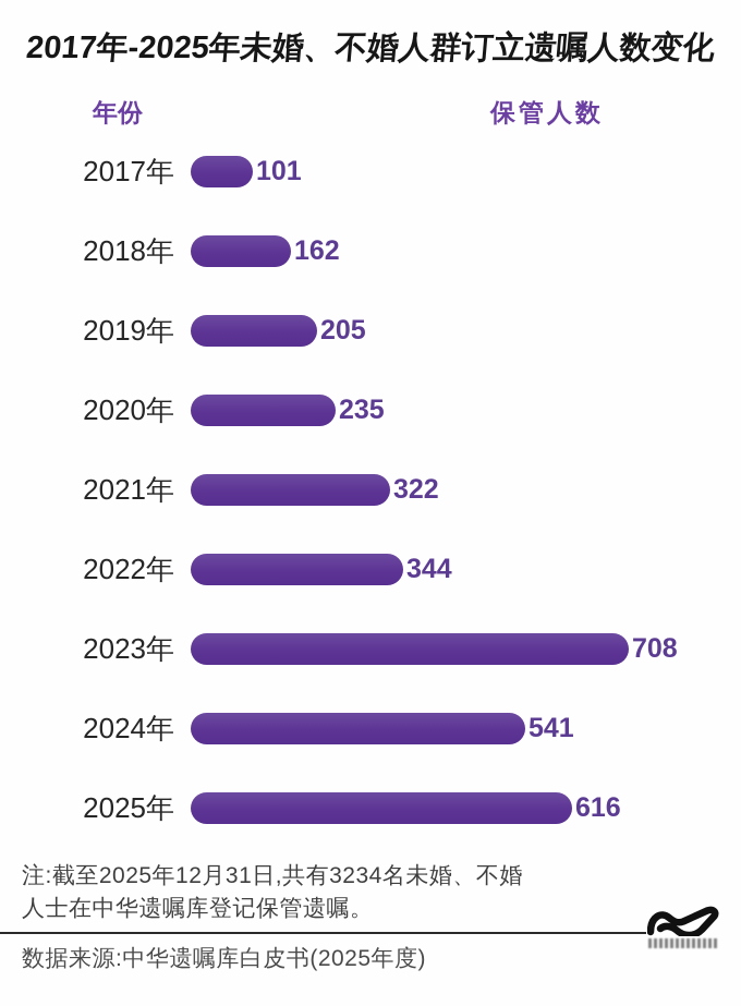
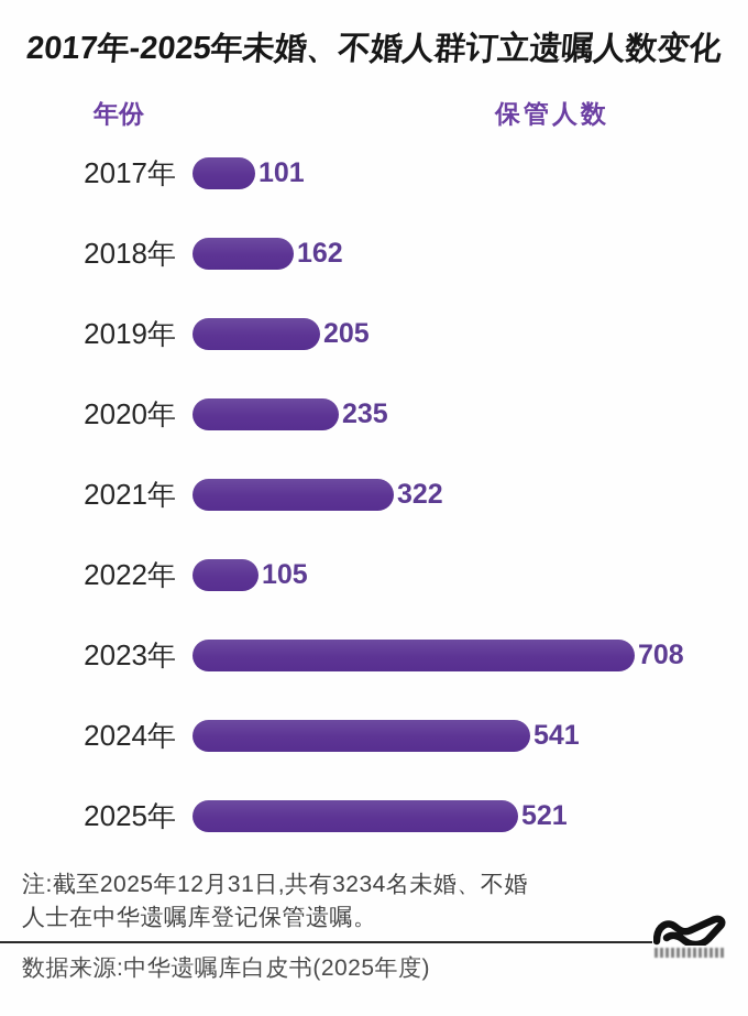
2022年: 344 -> 105
2025年: 616 -> 521
